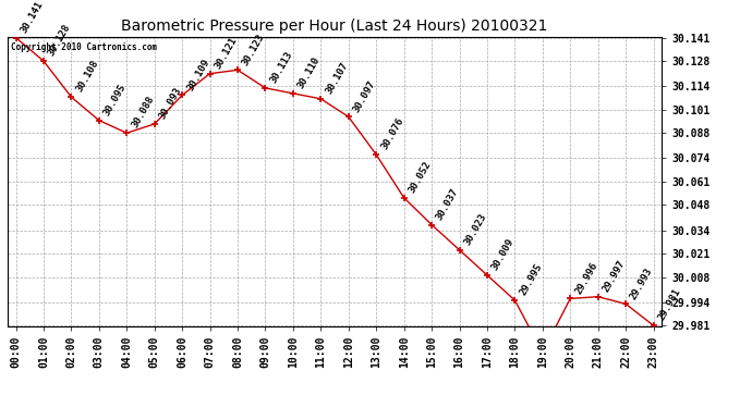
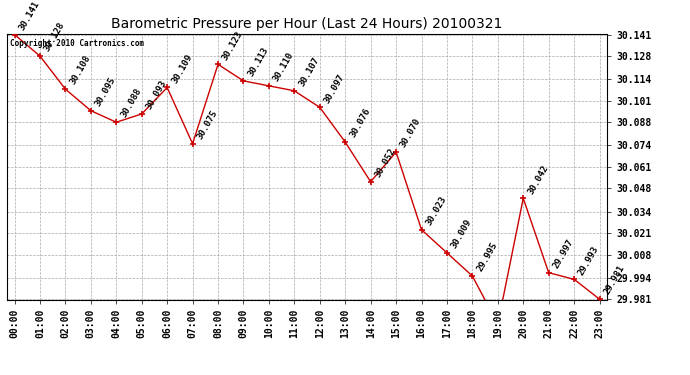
07:00: 30.121 -> 30.075
15:00: 30.037 -> 30.070
20:00: 29.996 -> 30.042
